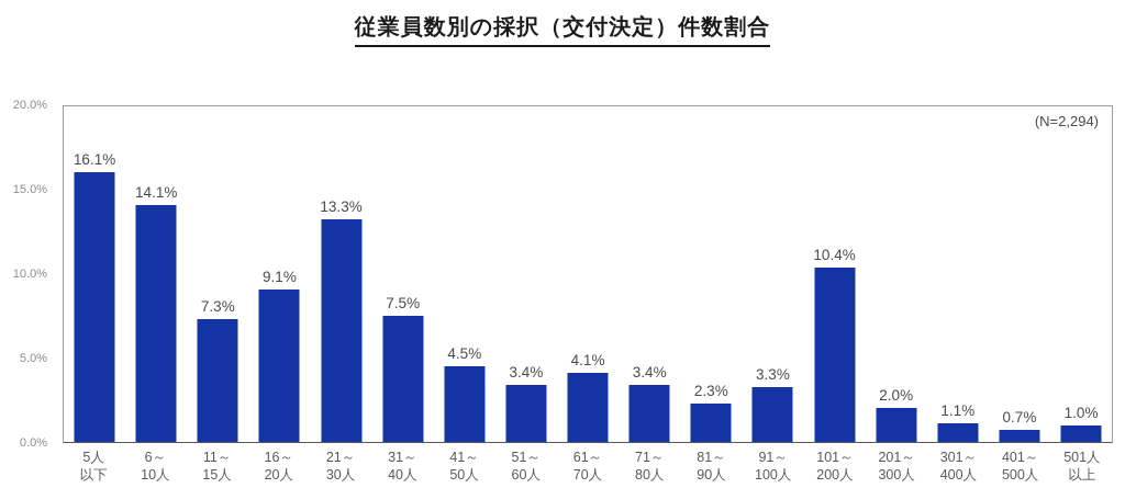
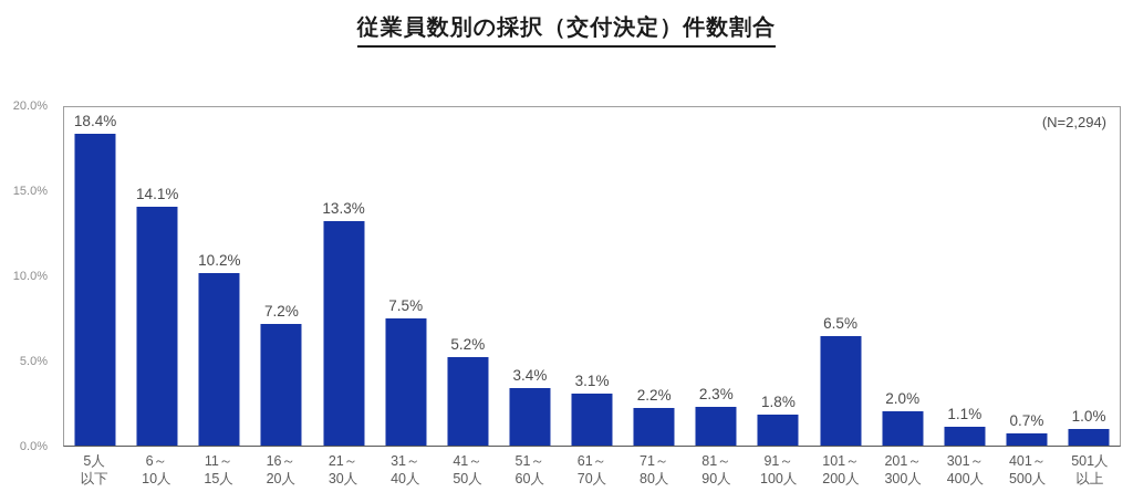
5人 以下: 16.1% -> 18.4%
11～ 15人: 7.3% -> 10.2%
16～ 20人: 9.1% -> 7.2%
41～ 50人: 4.5% -> 5.2%
61～ 70人: 4.1% -> 3.1%
71～ 80人: 3.4% -> 2.2%
91～ 100人: 3.3% -> 1.8%
101～ 200人: 10.4% -> 6.5%
